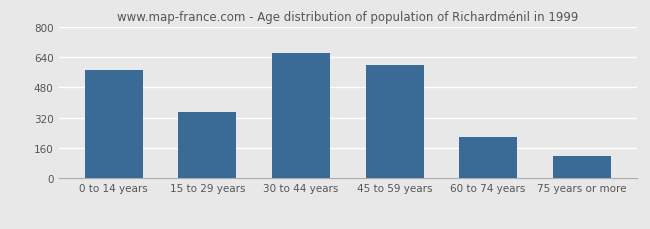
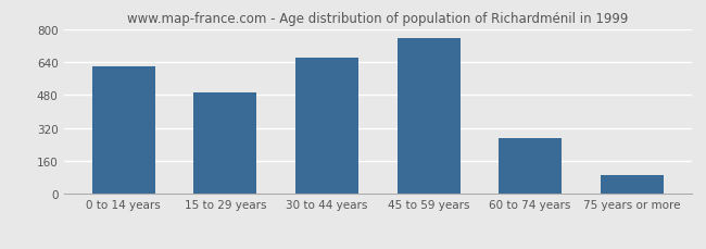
0 to 14 years: 570 -> 620
15 to 29 years: 350 -> 490
45 to 59 years: 600 -> 760
60 to 74 years: 220 -> 270
75 years or more: 120 -> 90
